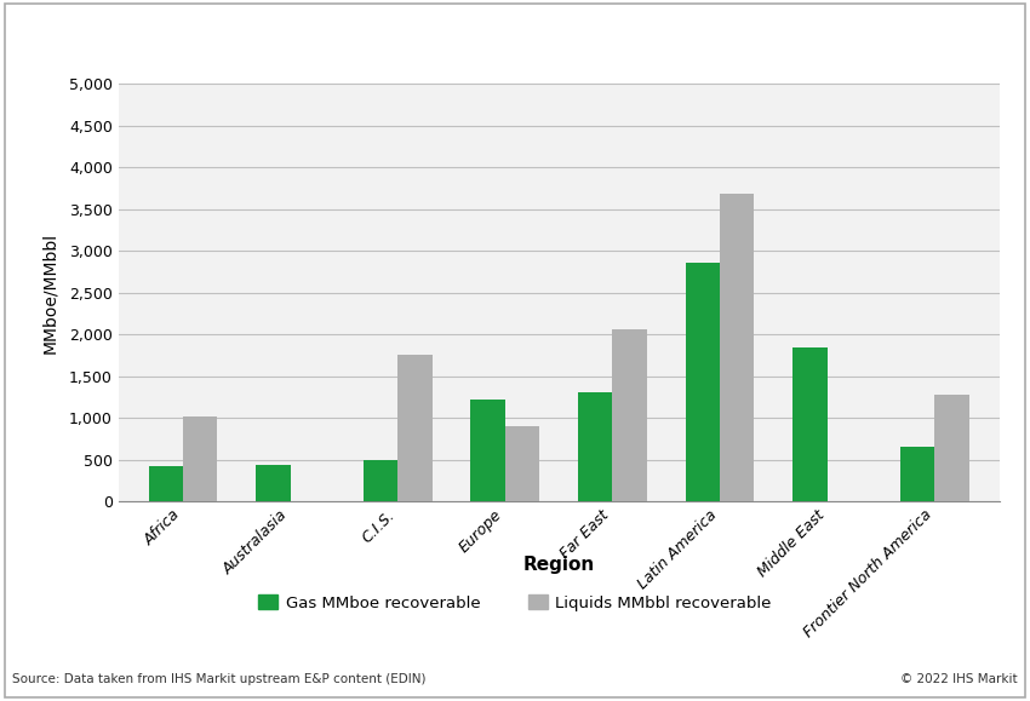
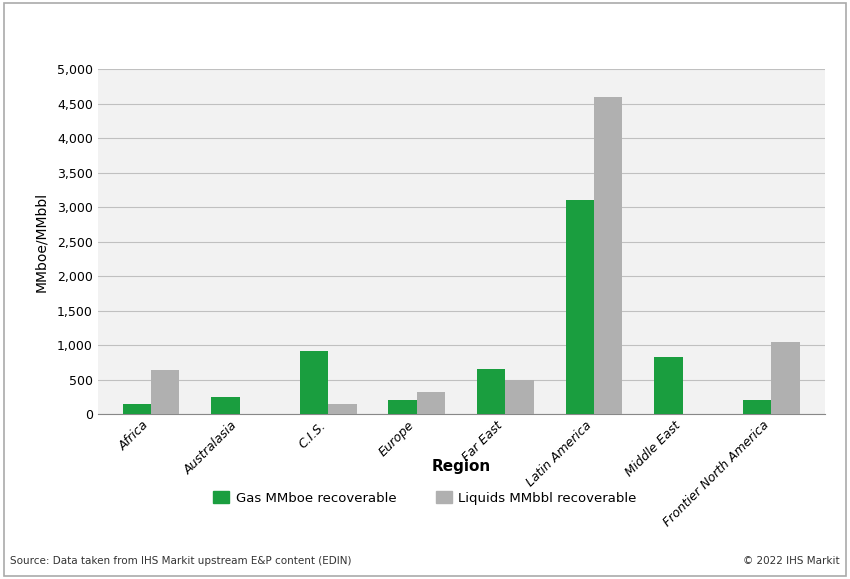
Gas MMboe recoverable/Africa: 420 -> 150
Liquids MMbbl recoverable/Africa: 1,020 -> 640
Gas MMboe recoverable/Australasia: 440 -> 250
Gas MMboe recoverable/C.I.S.: 500 -> 920
Liquids MMbbl recoverable/C.I.S.: 1,760 -> 150
Gas MMboe recoverable/Europe: 1,220 -> 200
Liquids MMbbl recoverable/Europe: 900 -> 320
Gas MMboe recoverable/Far East: 1,300 -> 660
Liquids MMbbl recoverable/Far East: 2,060 -> 500
Gas MMboe recoverable/Latin America: 2,860 -> 3,100
Liquids MMbbl recoverable/Latin America: 3,680 -> 4,600
Gas MMboe recoverable/Middle East: 1,840 -> 830
Gas MMboe recoverable/Frontier North America: 660 -> 200
Liquids MMbbl recoverable/Frontier North America: 1,280 -> 1,050
